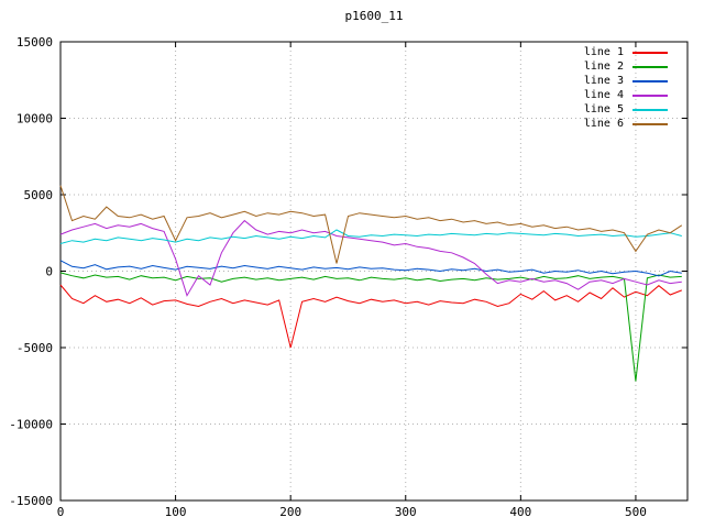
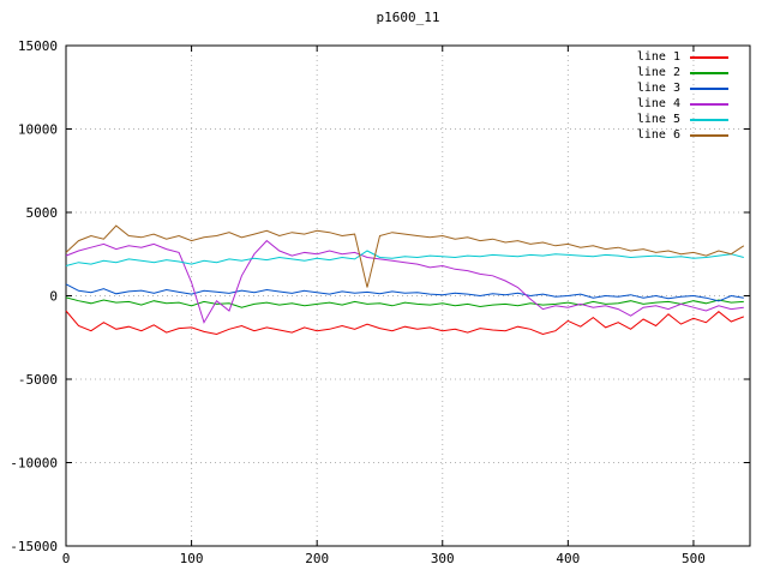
line 6/0: 5600 -> 2600
line 6/100: 2000 -> 3300
line 1/200: -5000 -> -2100
line 2/500: -7200 -> -300
line 6/500: 1300 -> 2600
